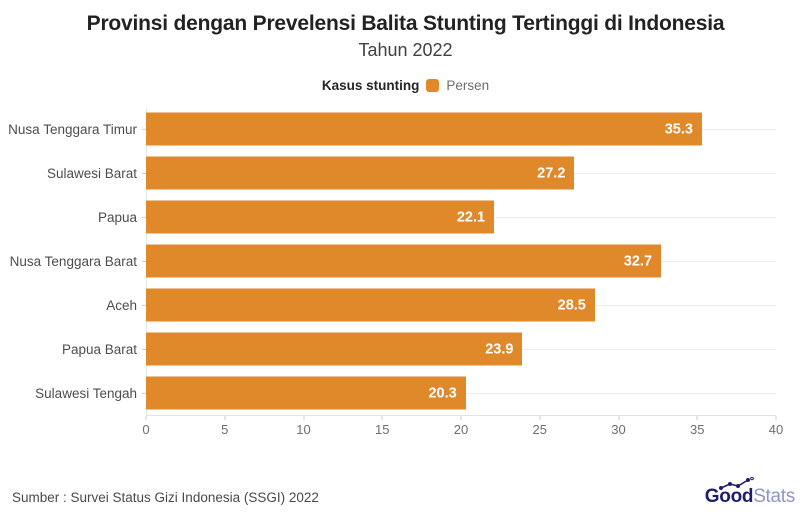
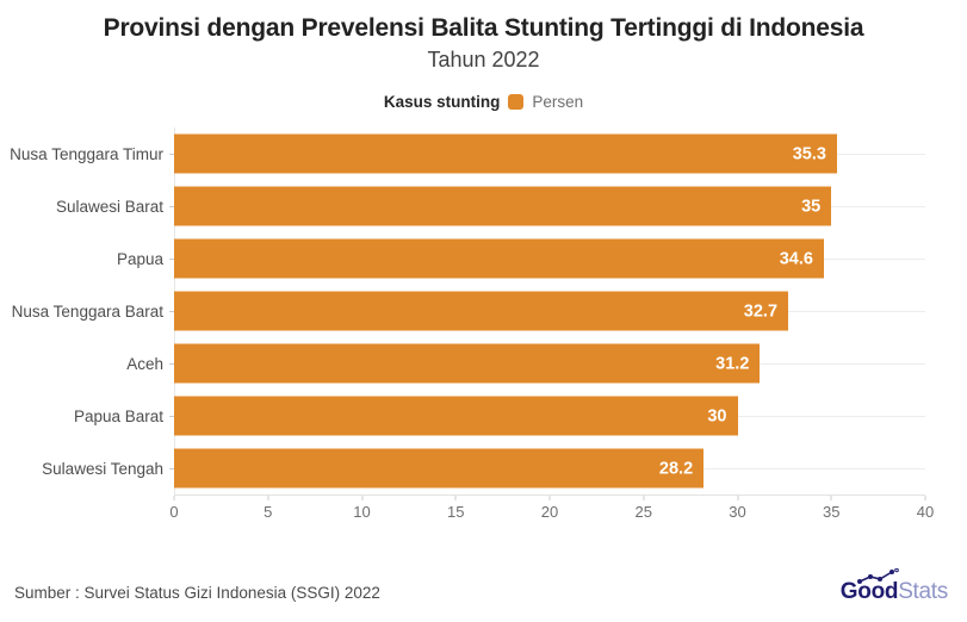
Sulawesi Barat: 27.2 -> 35
Papua: 22.1 -> 34.6
Aceh: 28.5 -> 31.2
Papua Barat: 23.9 -> 30
Sulawesi Tengah: 20.3 -> 28.2
